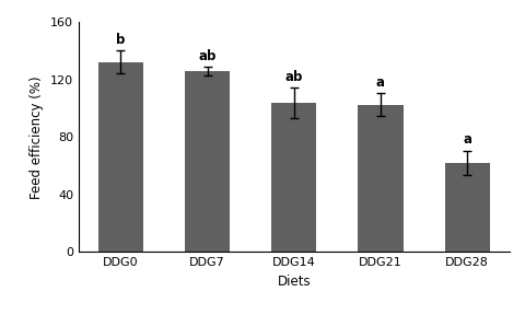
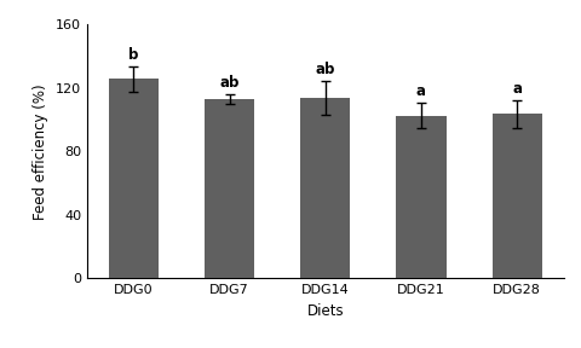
DDG0: 132 -> 126
DDG7: 126 -> 113
DDG14: 104 -> 114
DDG28: 62 -> 104
